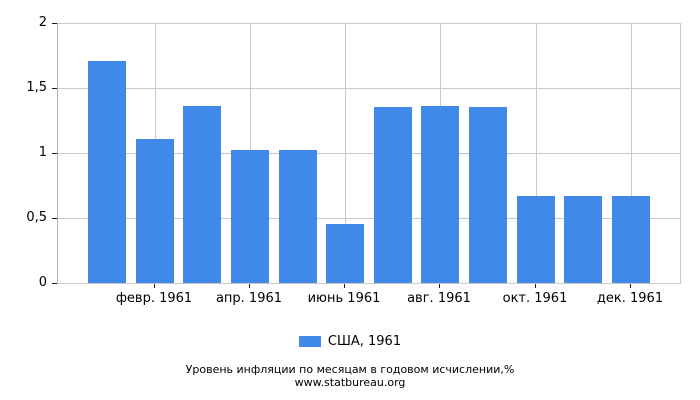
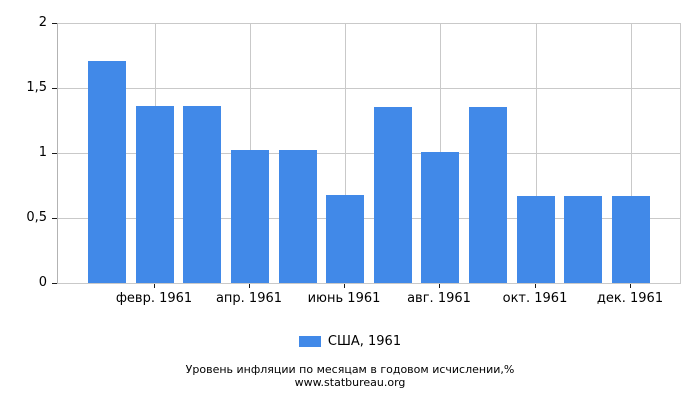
февр. 1961: 1.11 -> 1.36
июнь 1961: 0.45 -> 0.68
авг. 1961: 1.36 -> 1.01
